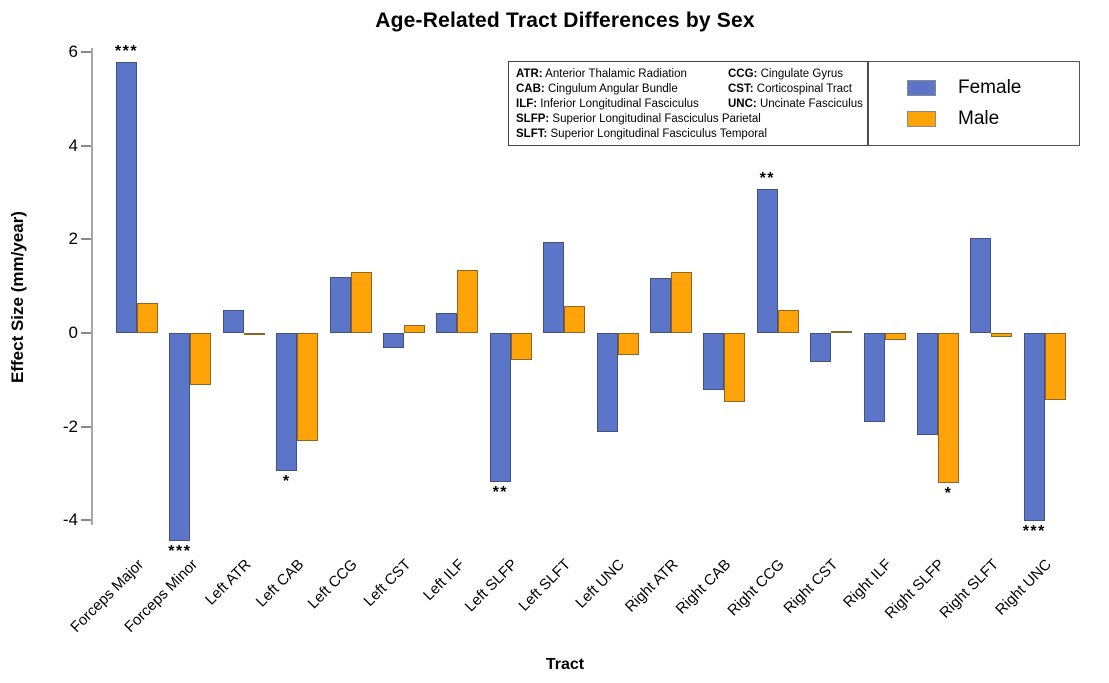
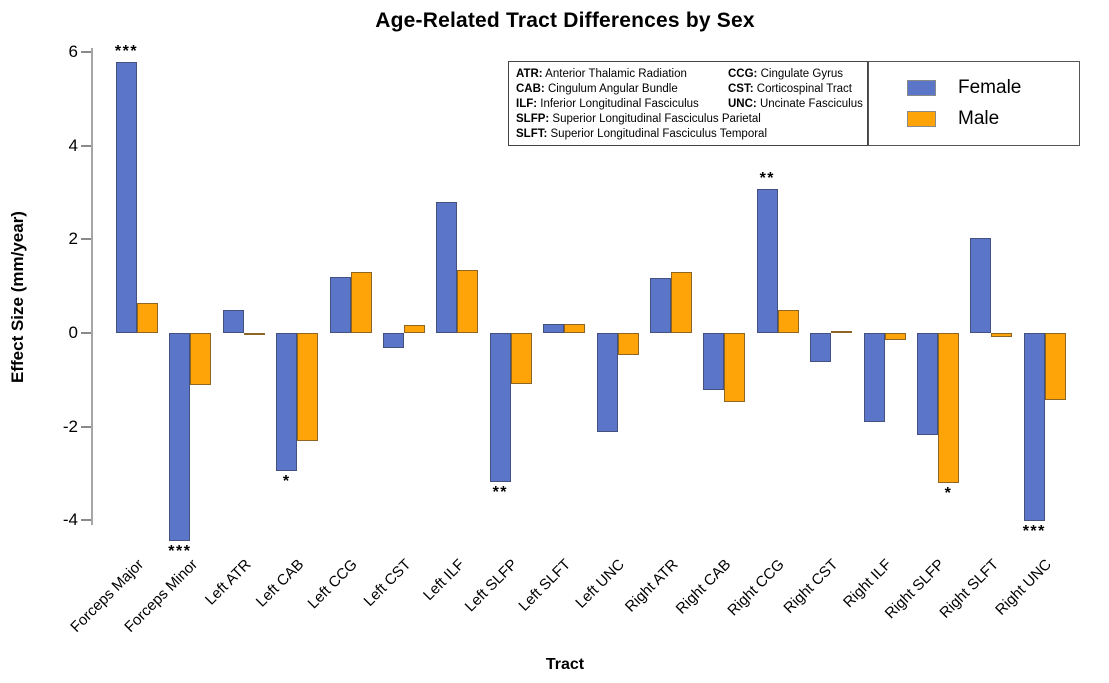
Female/Left ILF: 0.4 -> 2.8
Male/Left SLFP: -0.6 -> -1.1
Female/Left SLFT: 1.9 -> 0.2
Male/Left SLFT: 0.6 -> 0.2
